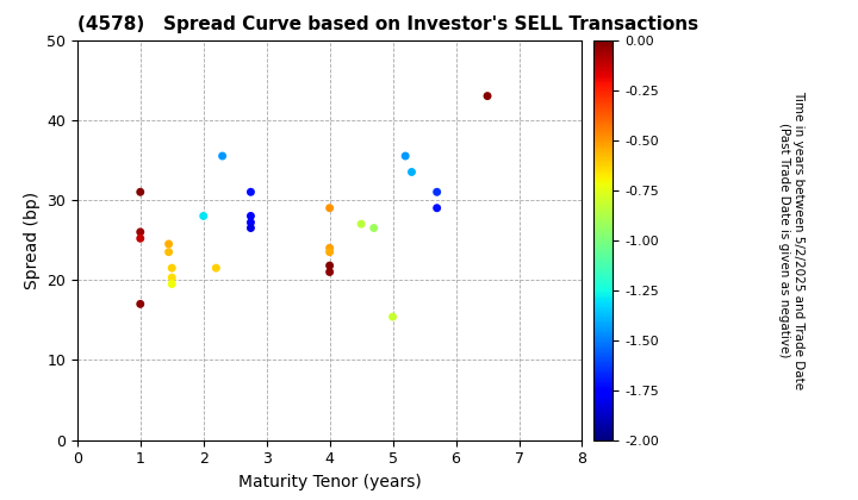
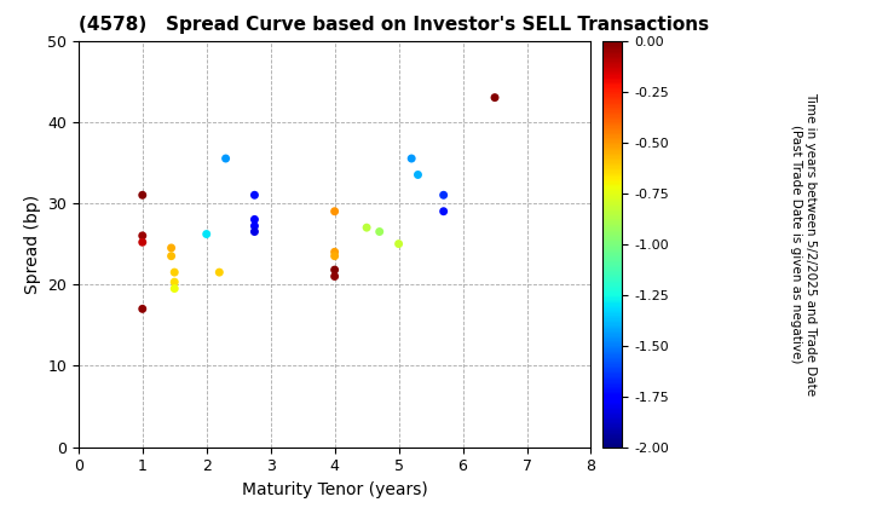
2: 28.0 -> 26.2
5: 15.4 -> 25.0
